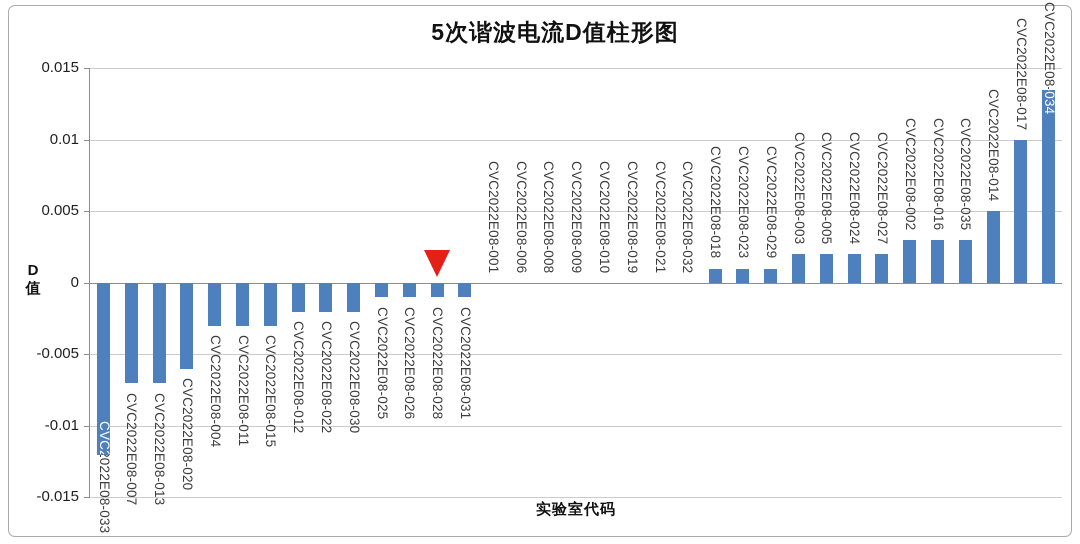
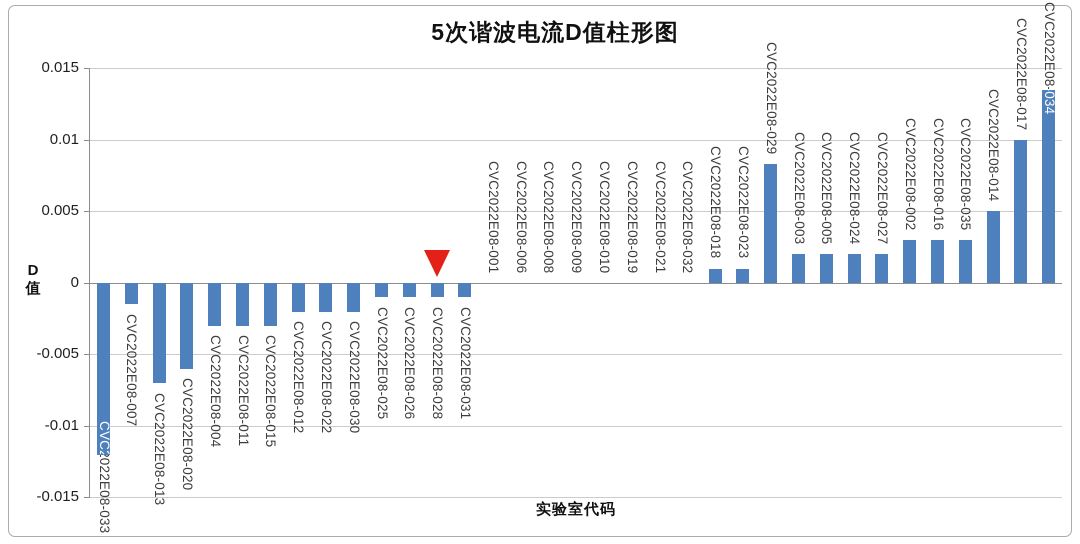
CVC2022E08-007: -0.0070 -> -0.0015
CVC2022E08-029: 0.0010 -> 0.0083
